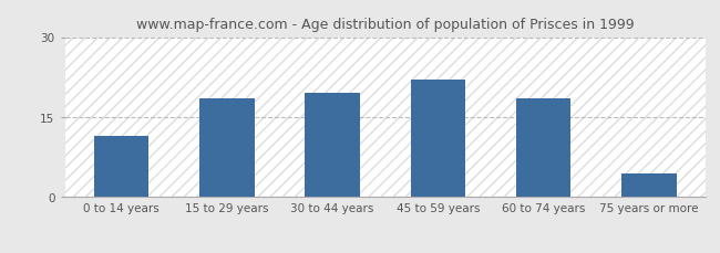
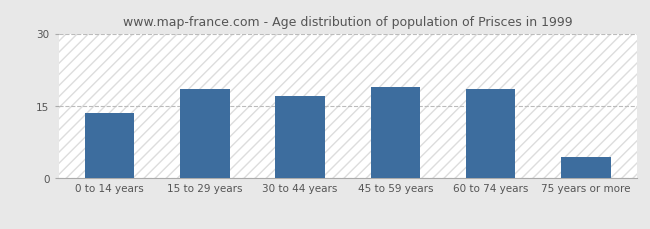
0 to 14 years: 11.5 -> 13.5
30 to 44 years: 19.5 -> 17.0
45 to 59 years: 22.0 -> 19.0
